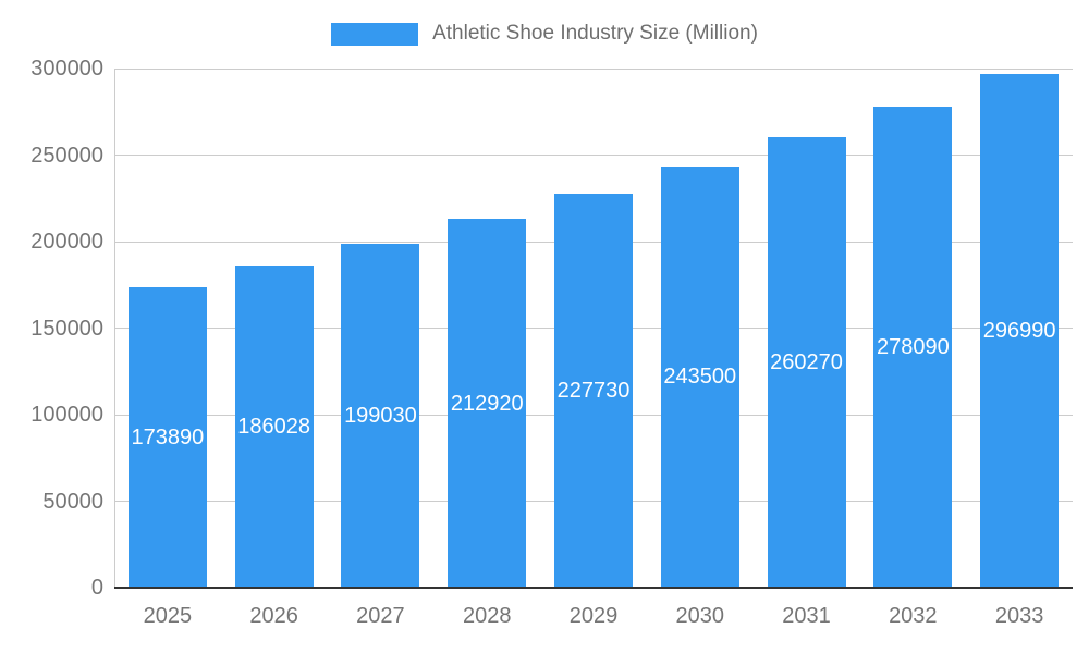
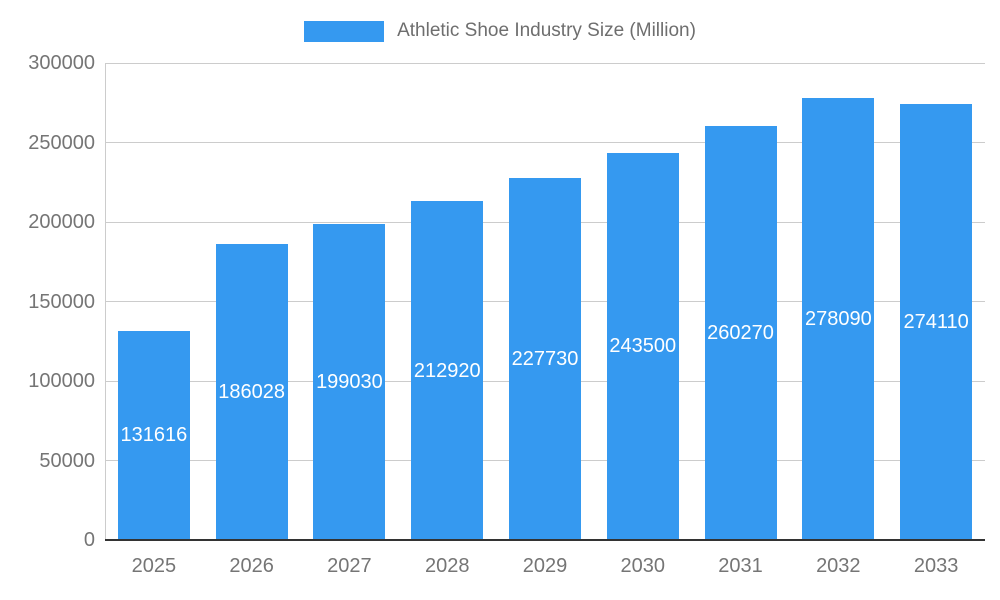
2025: 173890 -> 131616
2033: 296990 -> 274110
